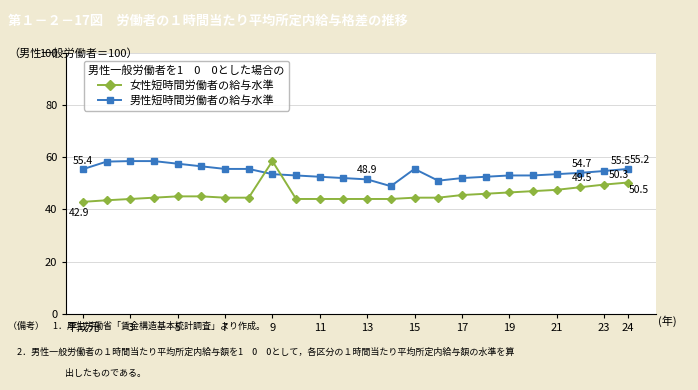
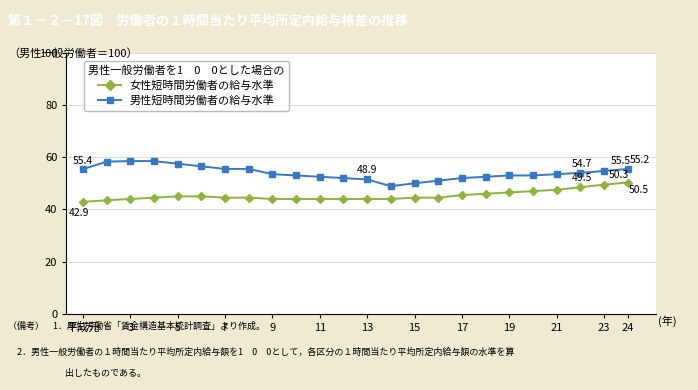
女性短時間労働者の給与水準/9: 58.5 -> 44.0
男性短時間労働者の給与水準/15: 55.5 -> 50.0
